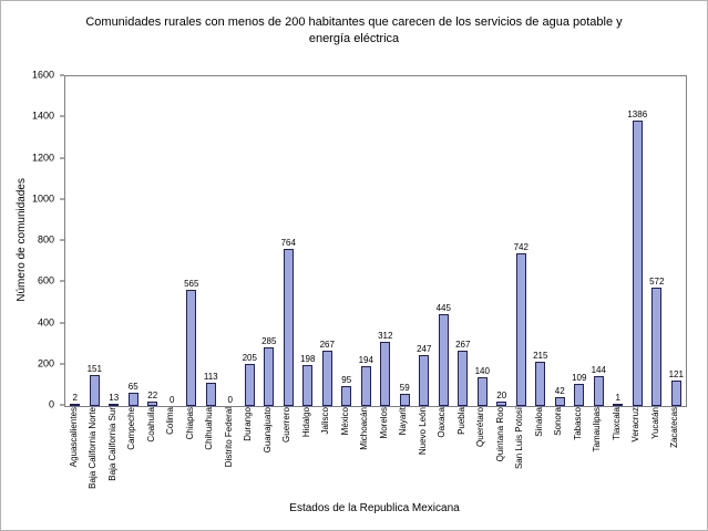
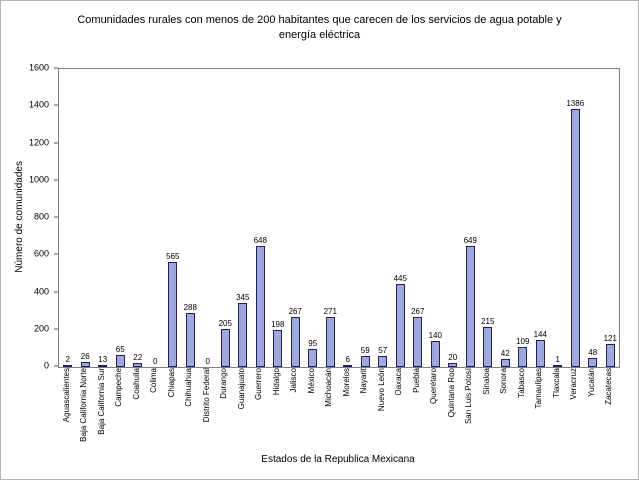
Baja California Norte: 151 -> 26
Chihuahua: 113 -> 288
Guanajuato: 285 -> 345
Guerrero: 764 -> 648
Michoacán: 194 -> 271
Morelos: 312 -> 6
Nuevo León: 247 -> 57
San Luis Potosí: 742 -> 649
Yucatán: 572 -> 48
